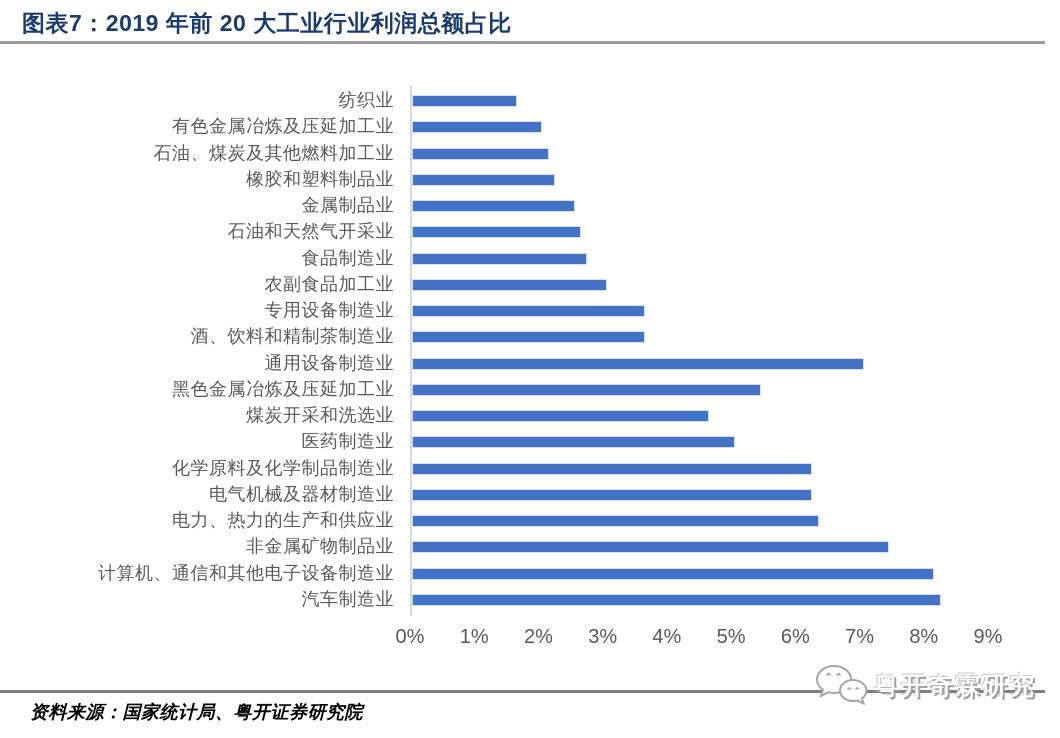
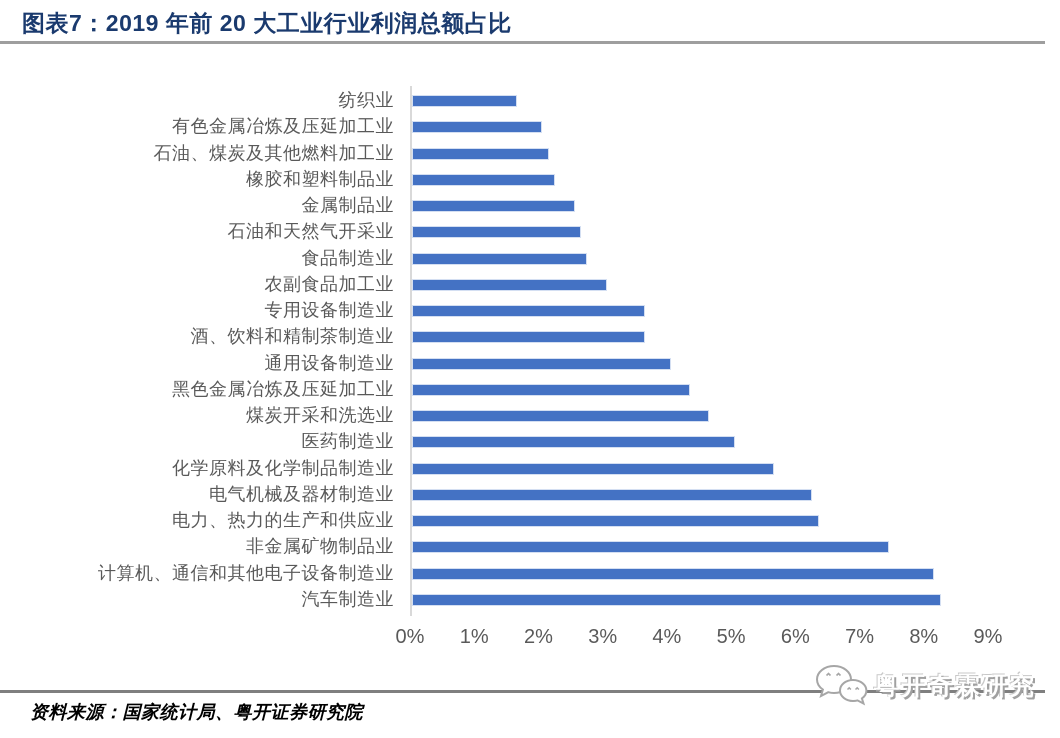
通用设备制造业: 7.0% -> 4.0%
黑色金属冶炼及压延加工业: 5.4% -> 4.3%
化学原料及化学制品制造业: 6.2% -> 5.6%
